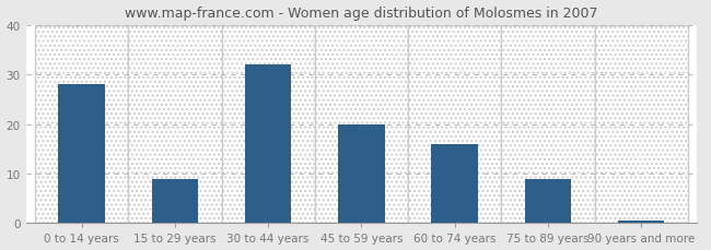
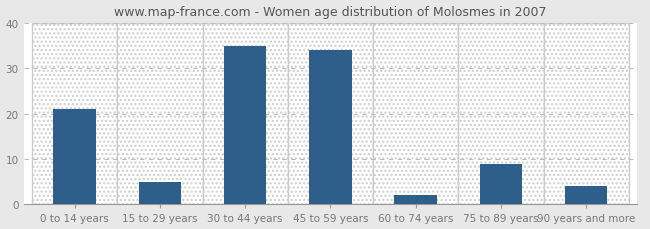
0 to 14 years: 28.0 -> 21.0
15 to 29 years: 9.0 -> 5.0
30 to 44 years: 32.0 -> 35.0
45 to 59 years: 20.0 -> 34.0
60 to 74 years: 16.0 -> 2.0
90 years and more: 0.5 -> 4.0
